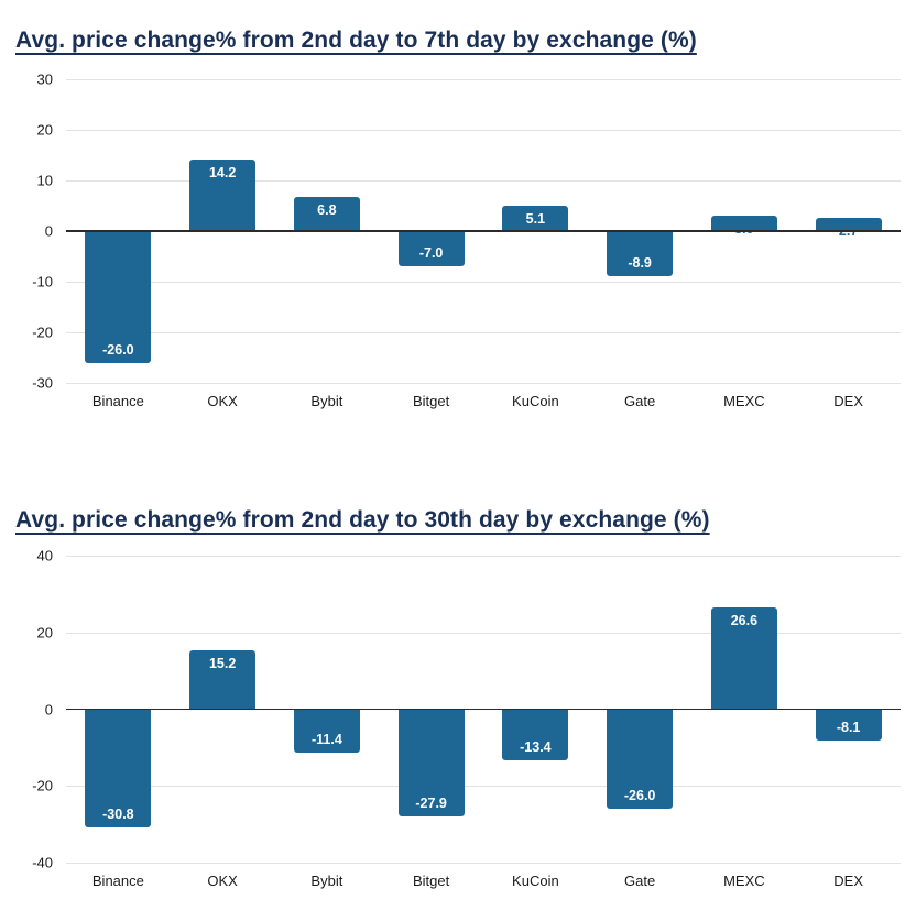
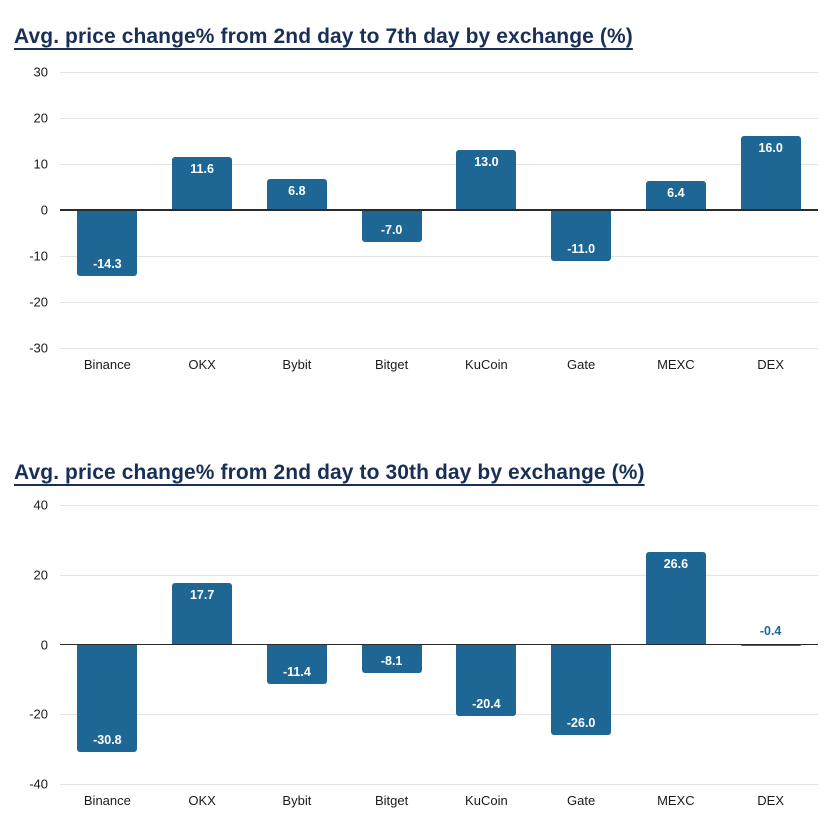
Avg. price change% from 2nd day to 7th day by exchange (%)/Binance: -26.0 -> -14.3
Avg. price change% from 2nd day to 7th day by exchange (%)/OKX: 14.2 -> 11.6
Avg. price change% from 2nd day to 7th day by exchange (%)/KuCoin: 5.1 -> 13.0
Avg. price change% from 2nd day to 7th day by exchange (%)/Gate: -8.9 -> -11.0
Avg. price change% from 2nd day to 7th day by exchange (%)/MEXC: 3.0 -> 6.4
Avg. price change% from 2nd day to 7th day by exchange (%)/DEX: 2.7 -> 16.0
Avg. price change% from 2nd day to 30th day by exchange (%)/OKX: 15.2 -> 17.7
Avg. price change% from 2nd day to 30th day by exchange (%)/Bitget: -27.9 -> -8.1
Avg. price change% from 2nd day to 30th day by exchange (%)/KuCoin: -13.4 -> -20.4
Avg. price change% from 2nd day to 30th day by exchange (%)/DEX: -8.1 -> -0.4
